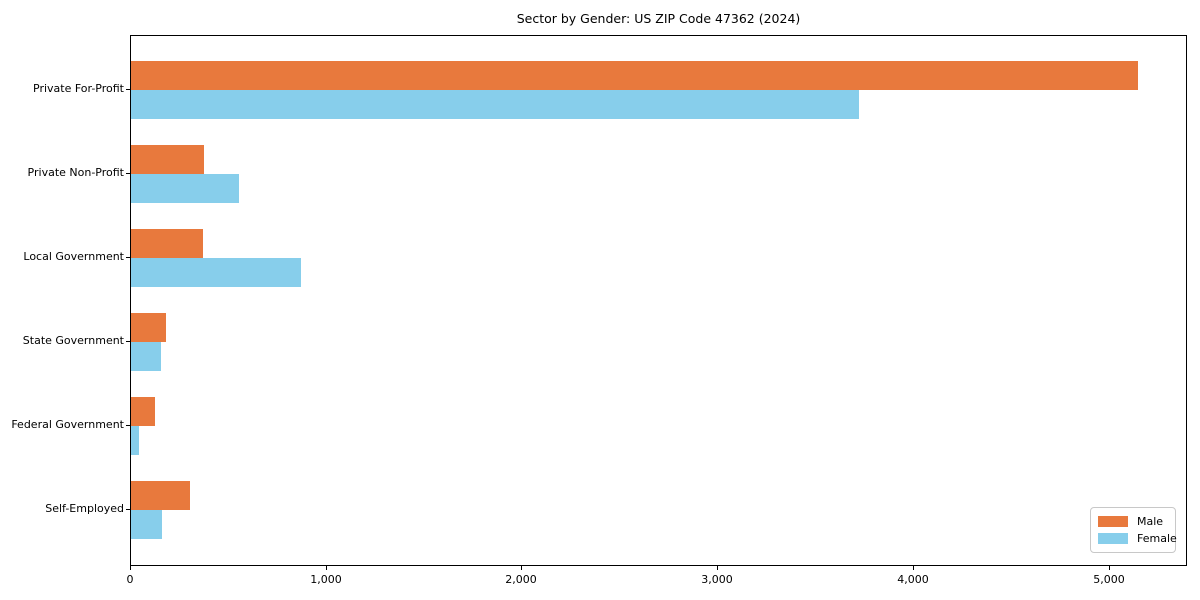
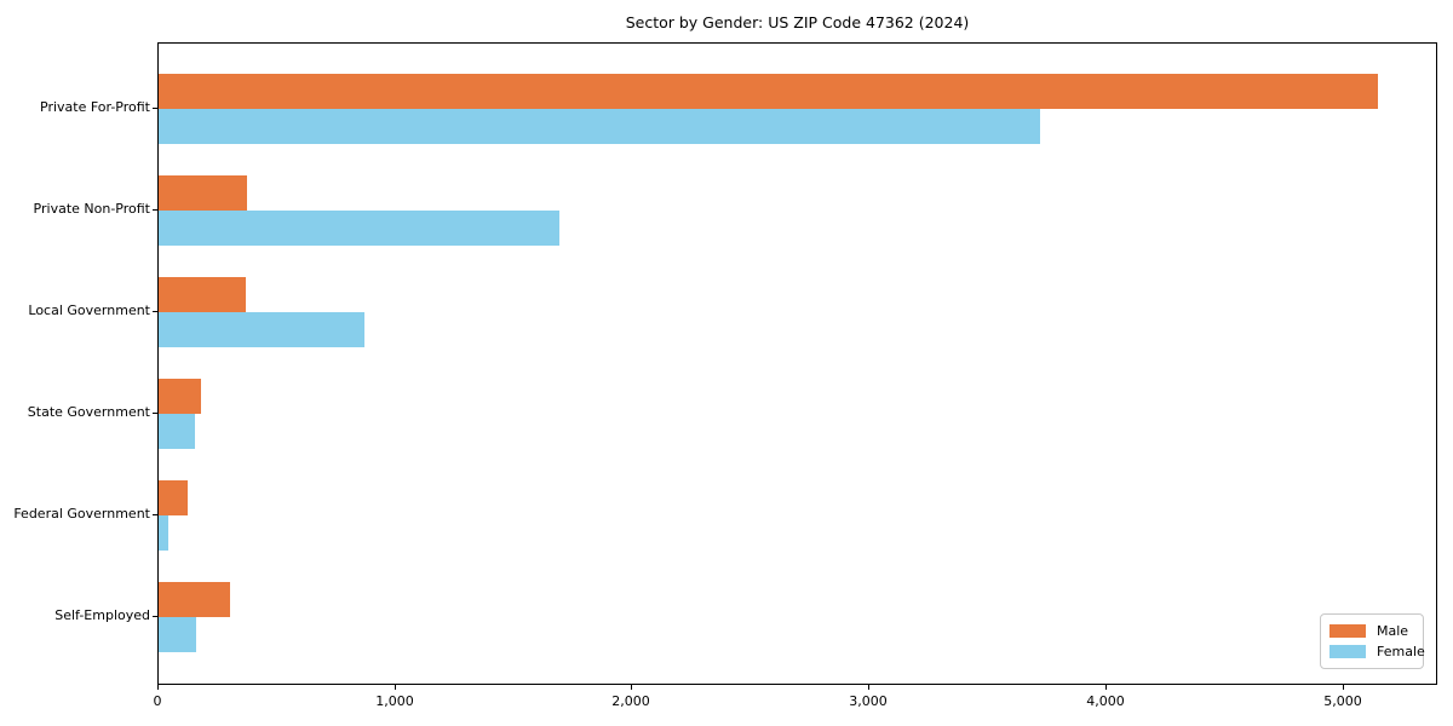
Female/Private Non-Profit: 550 -> 1690
